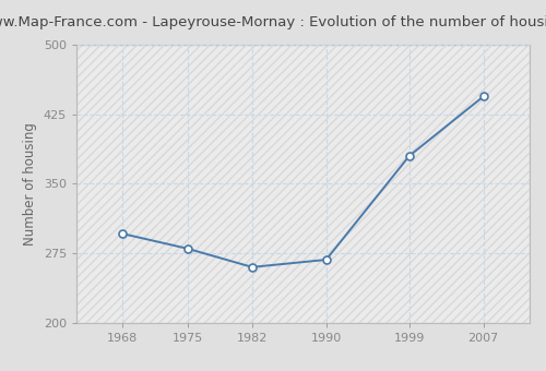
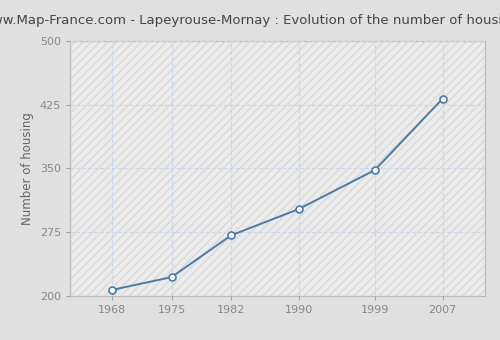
1968: 296 -> 207
1975: 280 -> 222
1982: 260 -> 271
1990: 268 -> 302
1999: 380 -> 348
2007: 444 -> 432
